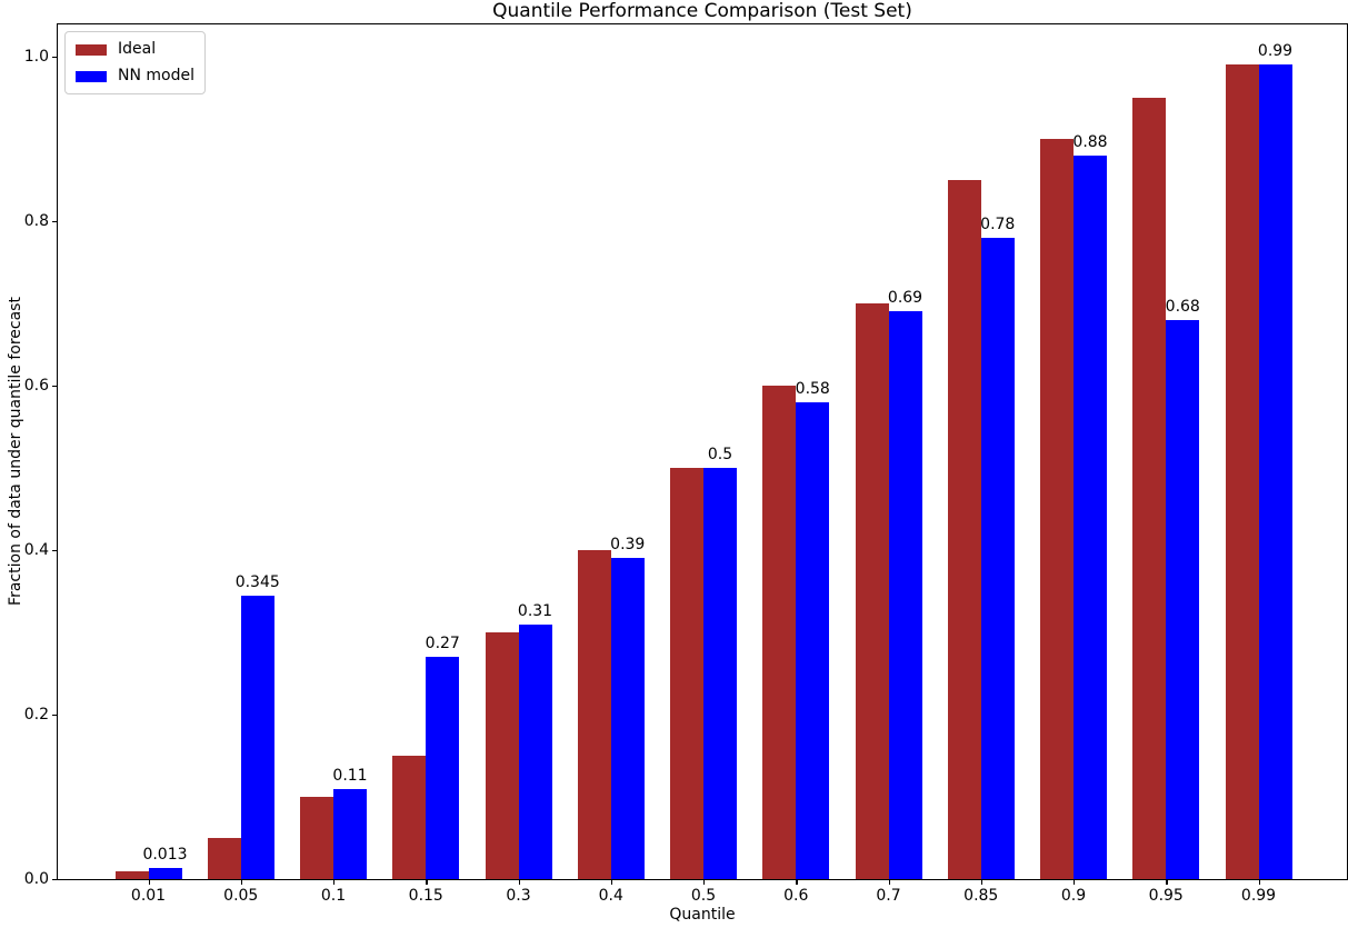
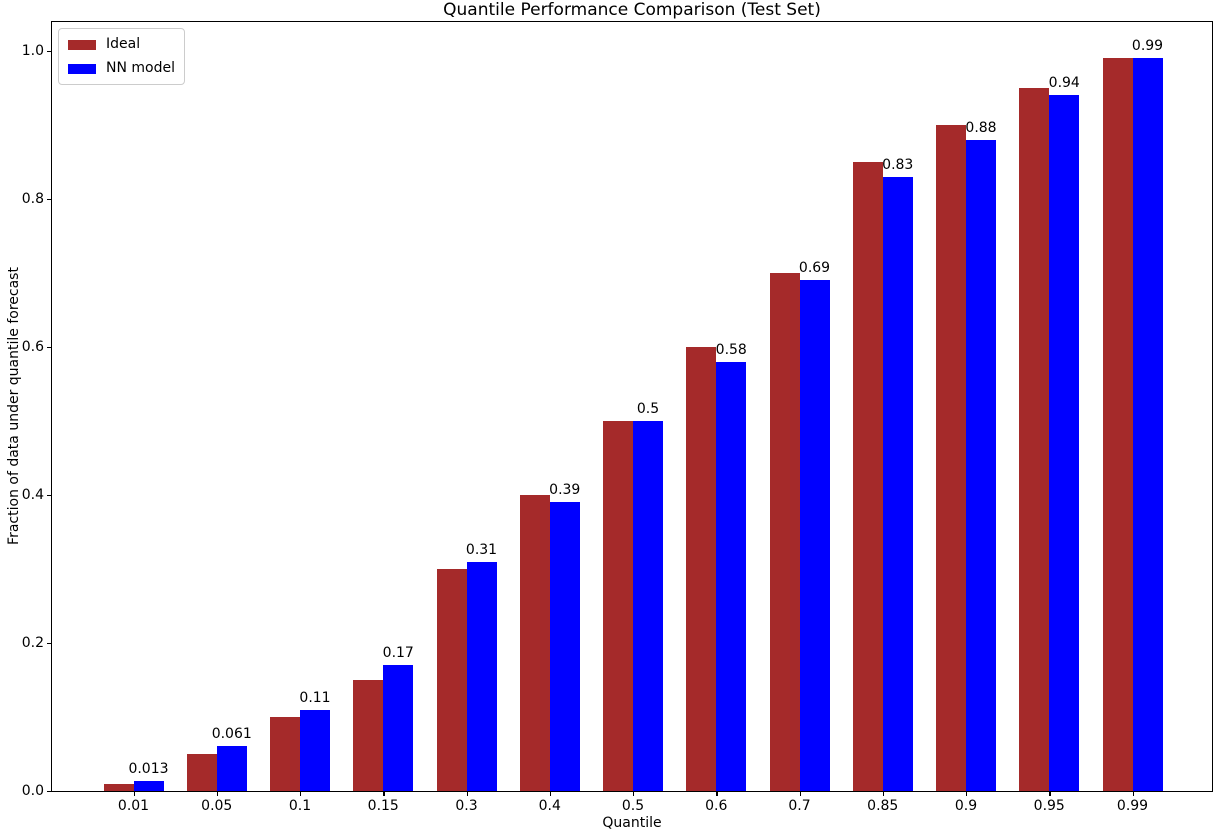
NN model/0.05: 0.345 -> 0.061
NN model/0.15: 0.27 -> 0.17
NN model/0.85: 0.78 -> 0.83
NN model/0.95: 0.68 -> 0.94
